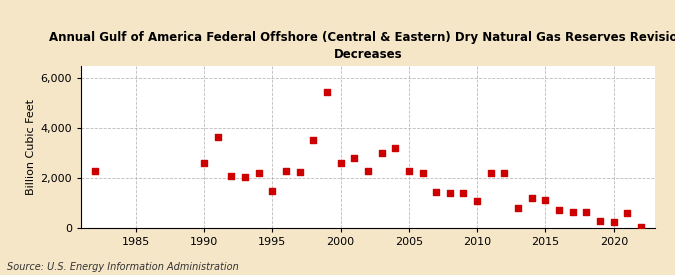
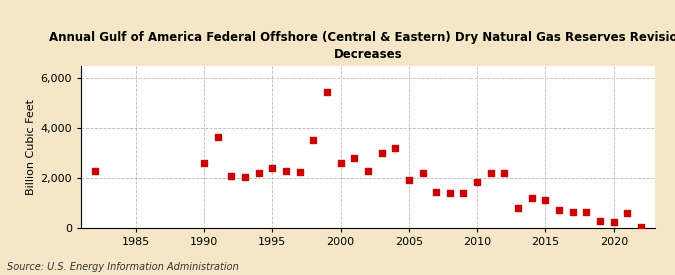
1995: 1,500 -> 2,400
2005: 2,300 -> 1,950
2010: 1,100 -> 1,850
